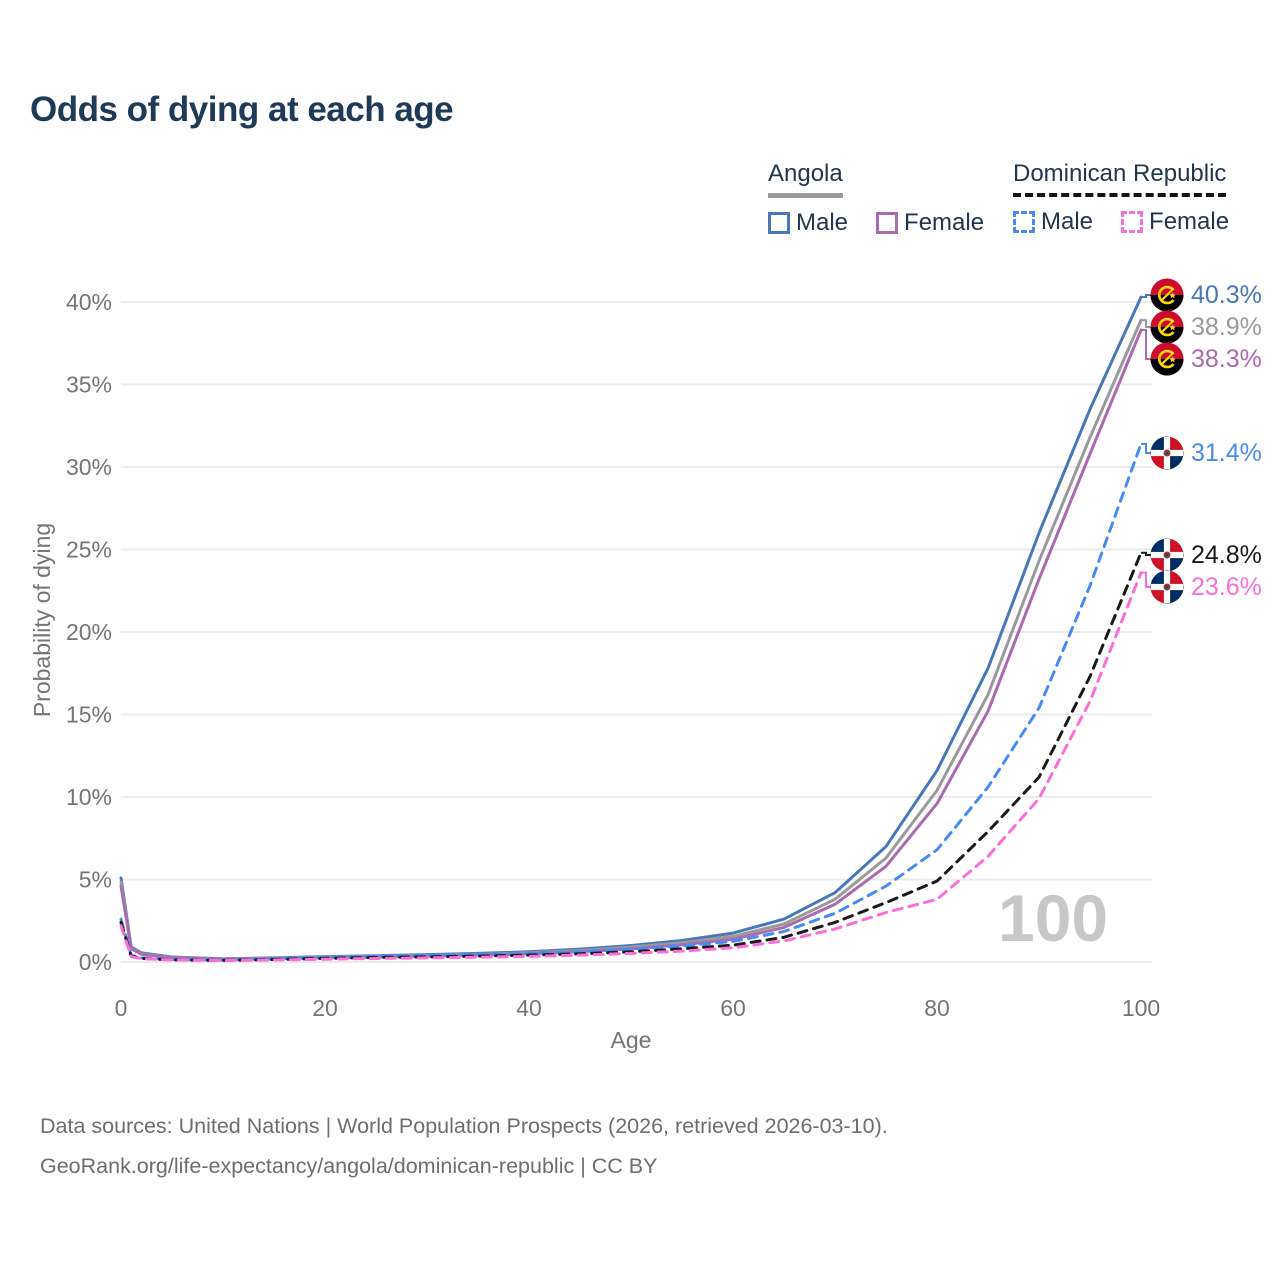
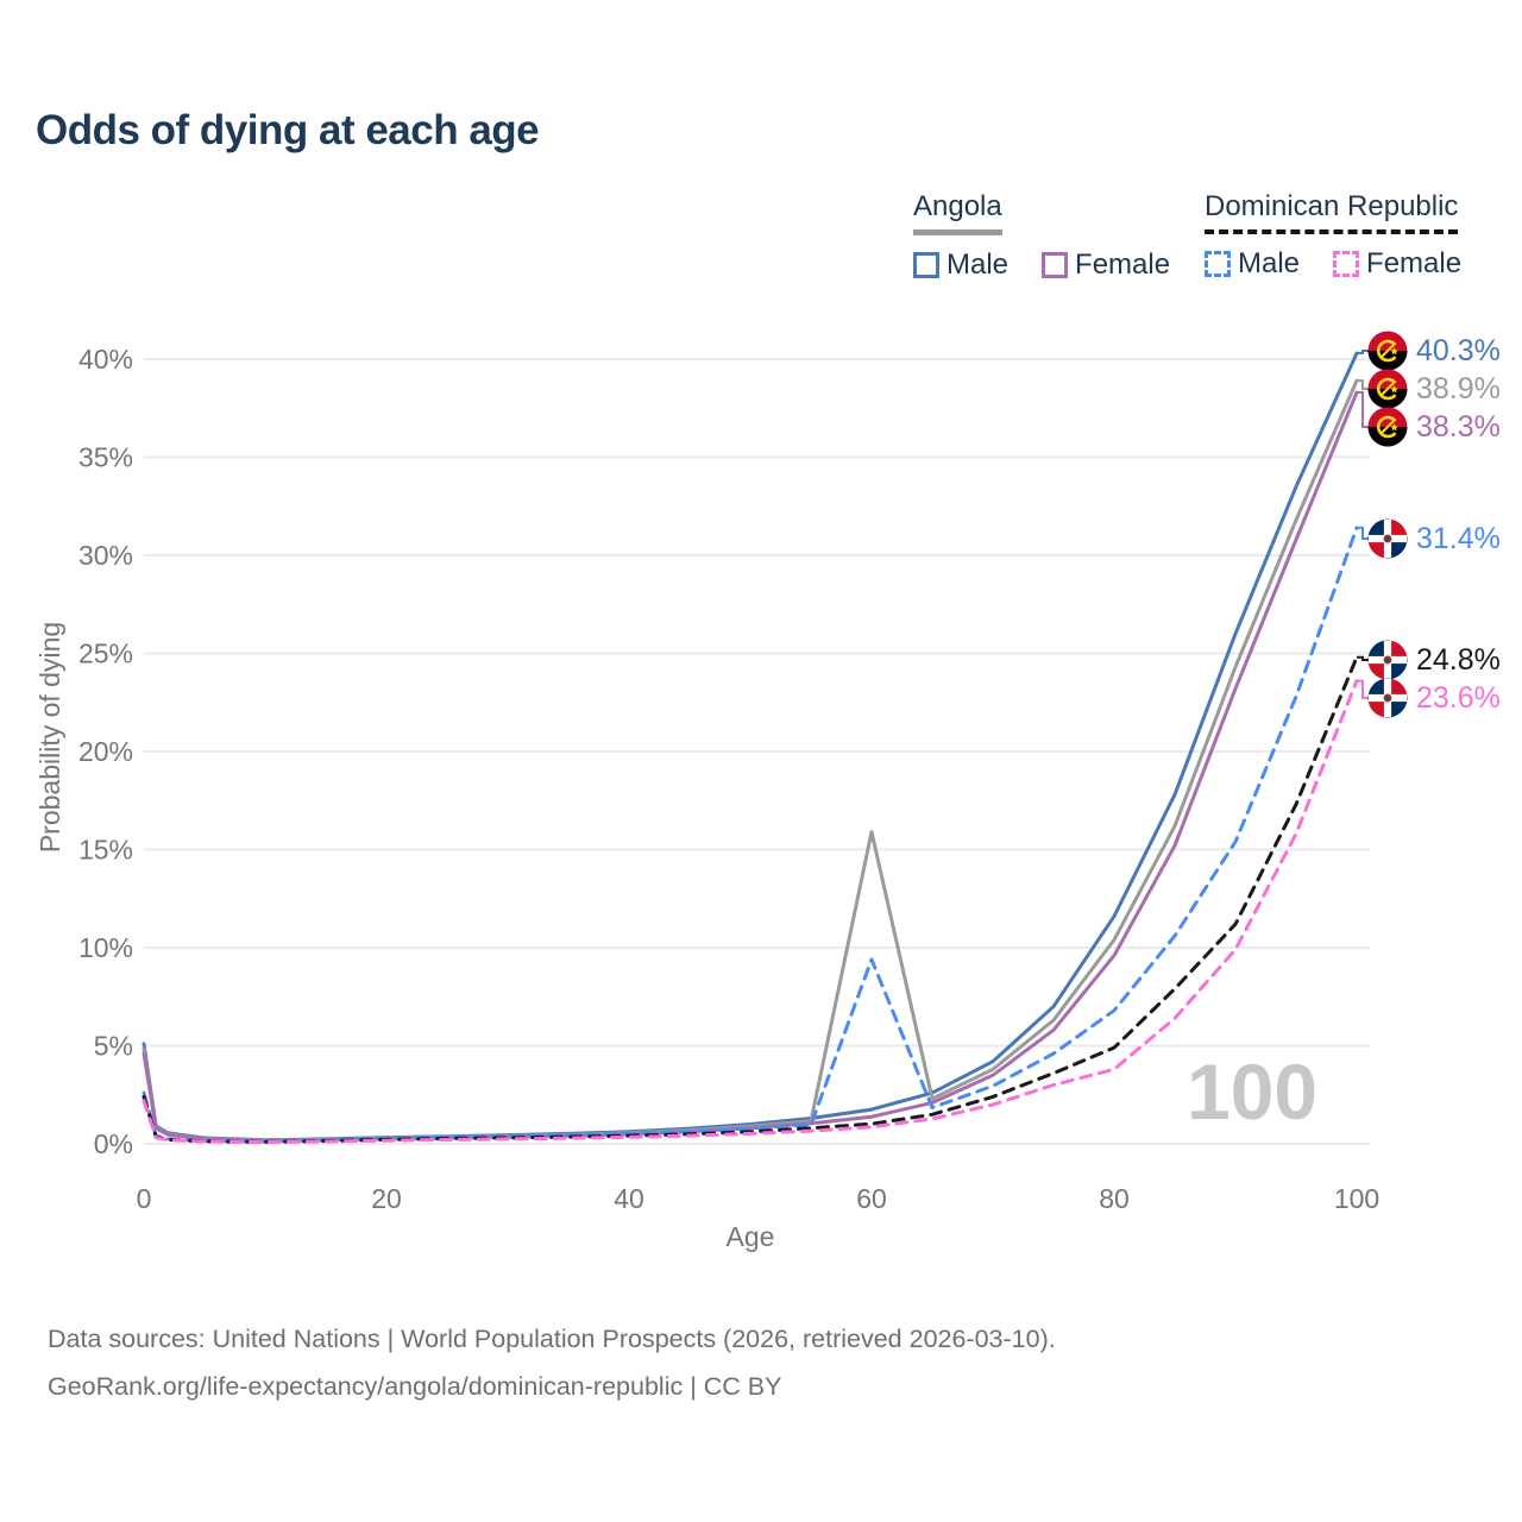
Angola/60: 1.6% -> 15.9%
Dominican Republic Male/60: 1.2% -> 9.4%
